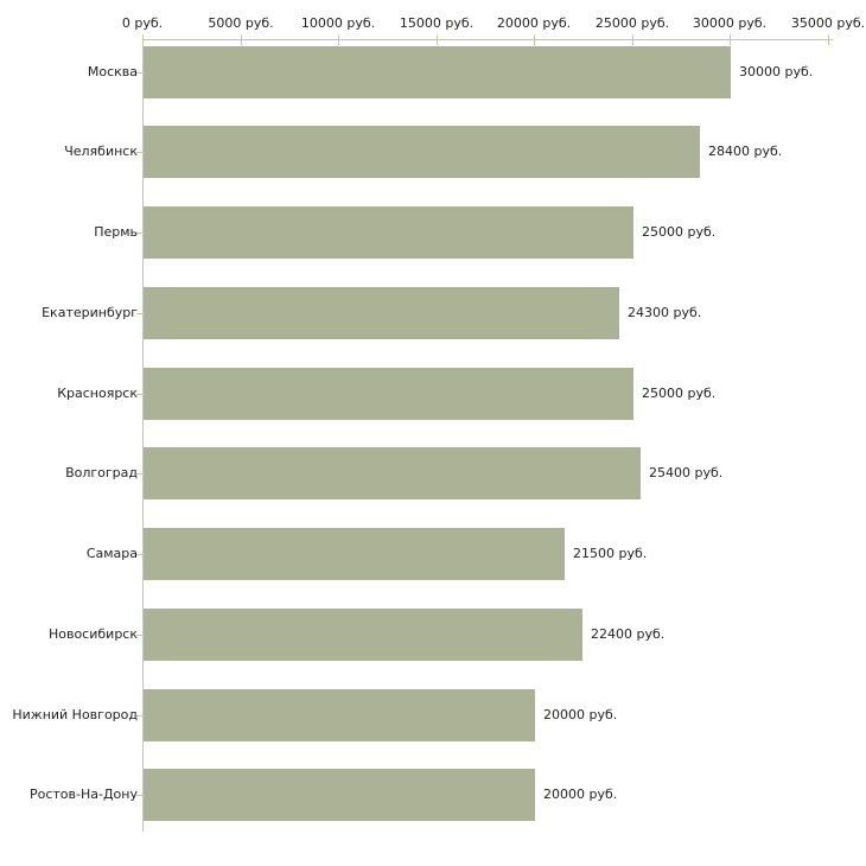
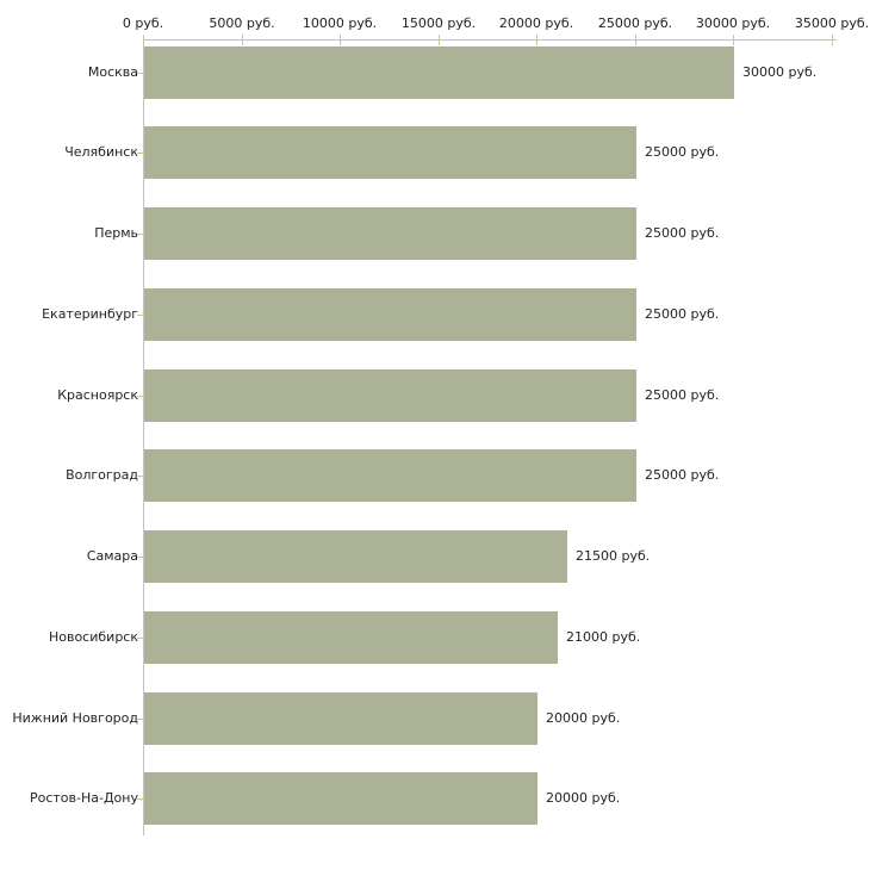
Челябинск: 28400 -> 25000
Екатеринбург: 24300 -> 25000
Волгоград: 25400 -> 25000
Новосибирск: 22400 -> 21000
